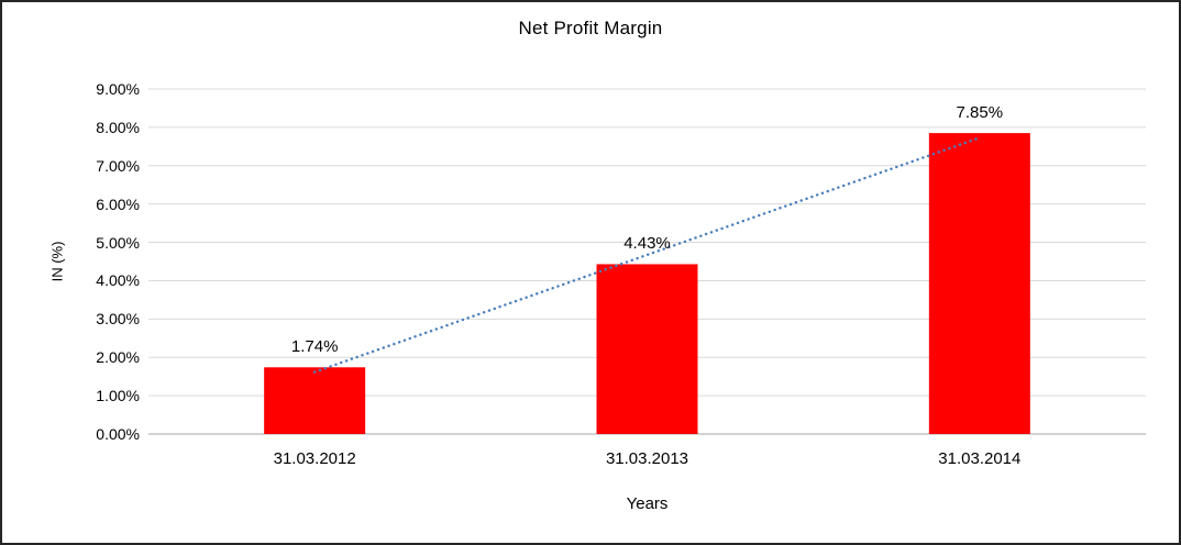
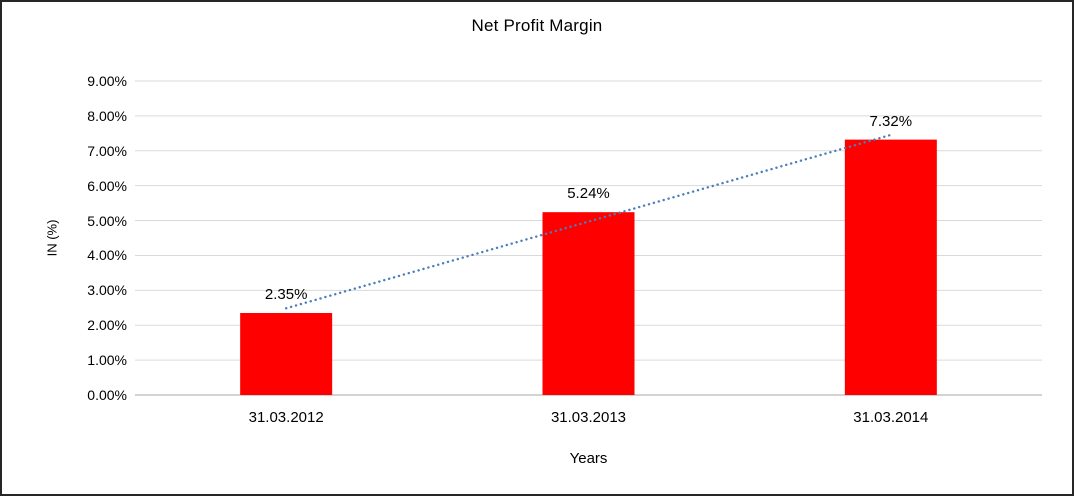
31.03.2012: 1.74% -> 2.35%
31.03.2013: 4.43% -> 5.24%
31.03.2014: 7.85% -> 7.32%
